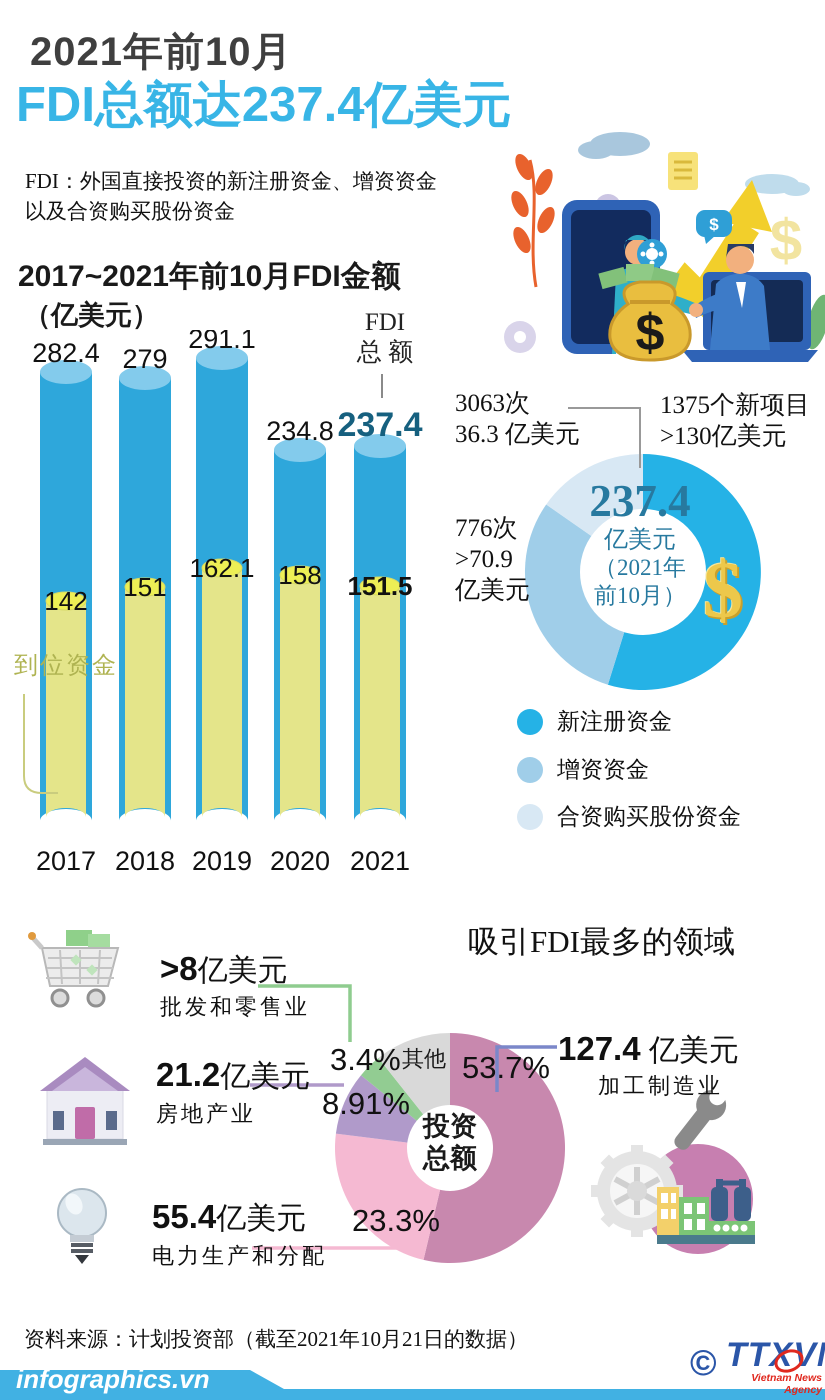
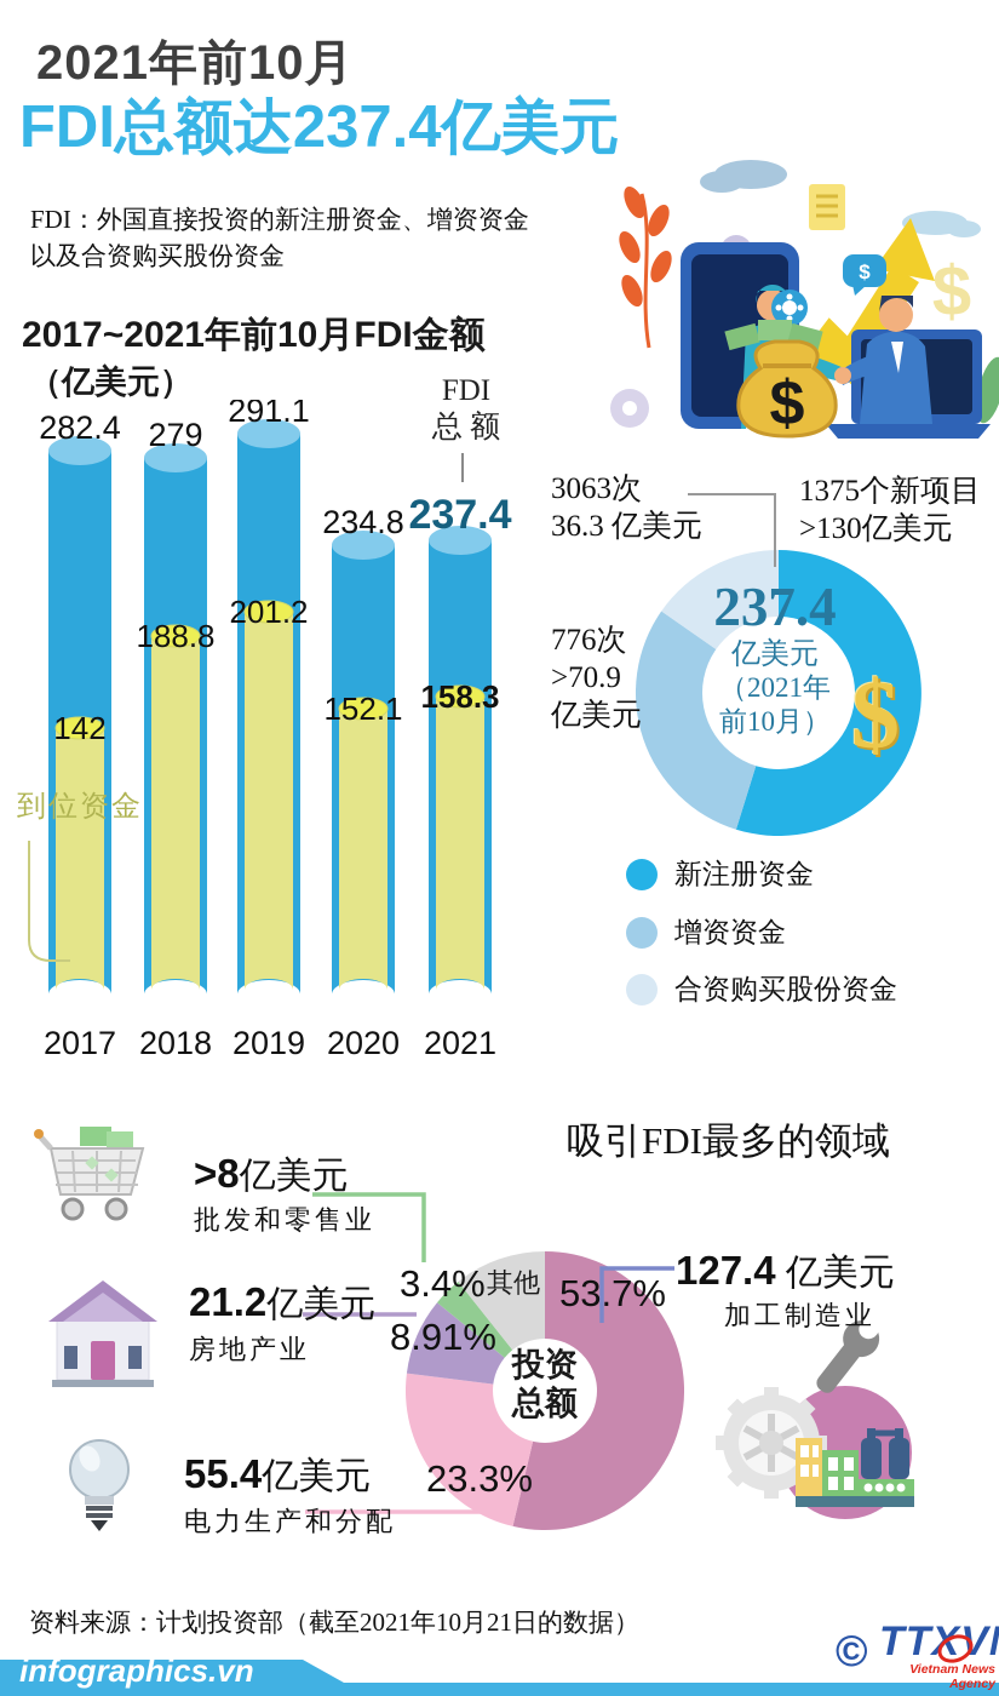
2017~2021年前10月FDI金额/到位资金/2018: 151 -> 188.8
2017~2021年前10月FDI金额/到位资金/2019: 162.1 -> 201.2
2017~2021年前10月FDI金额/到位资金/2020: 158 -> 152.1
2017~2021年前10月FDI金额/到位资金/2021: 151.5 -> 158.3
